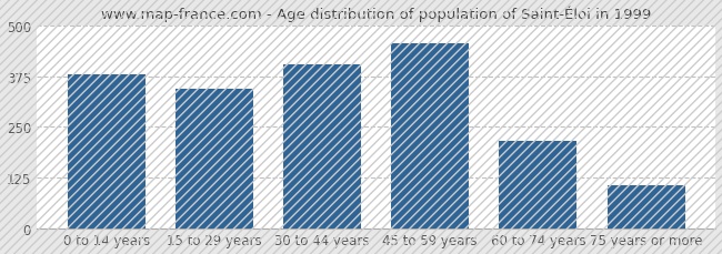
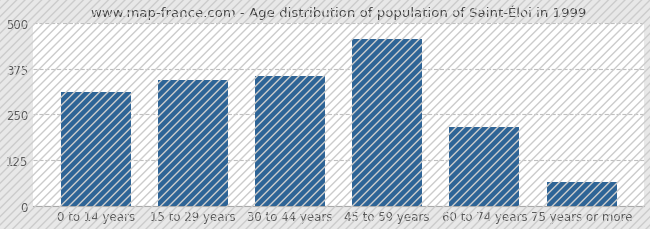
0 to 14 years: 380 -> 310
30 to 44 years: 405 -> 355
75 years or more: 105 -> 65
